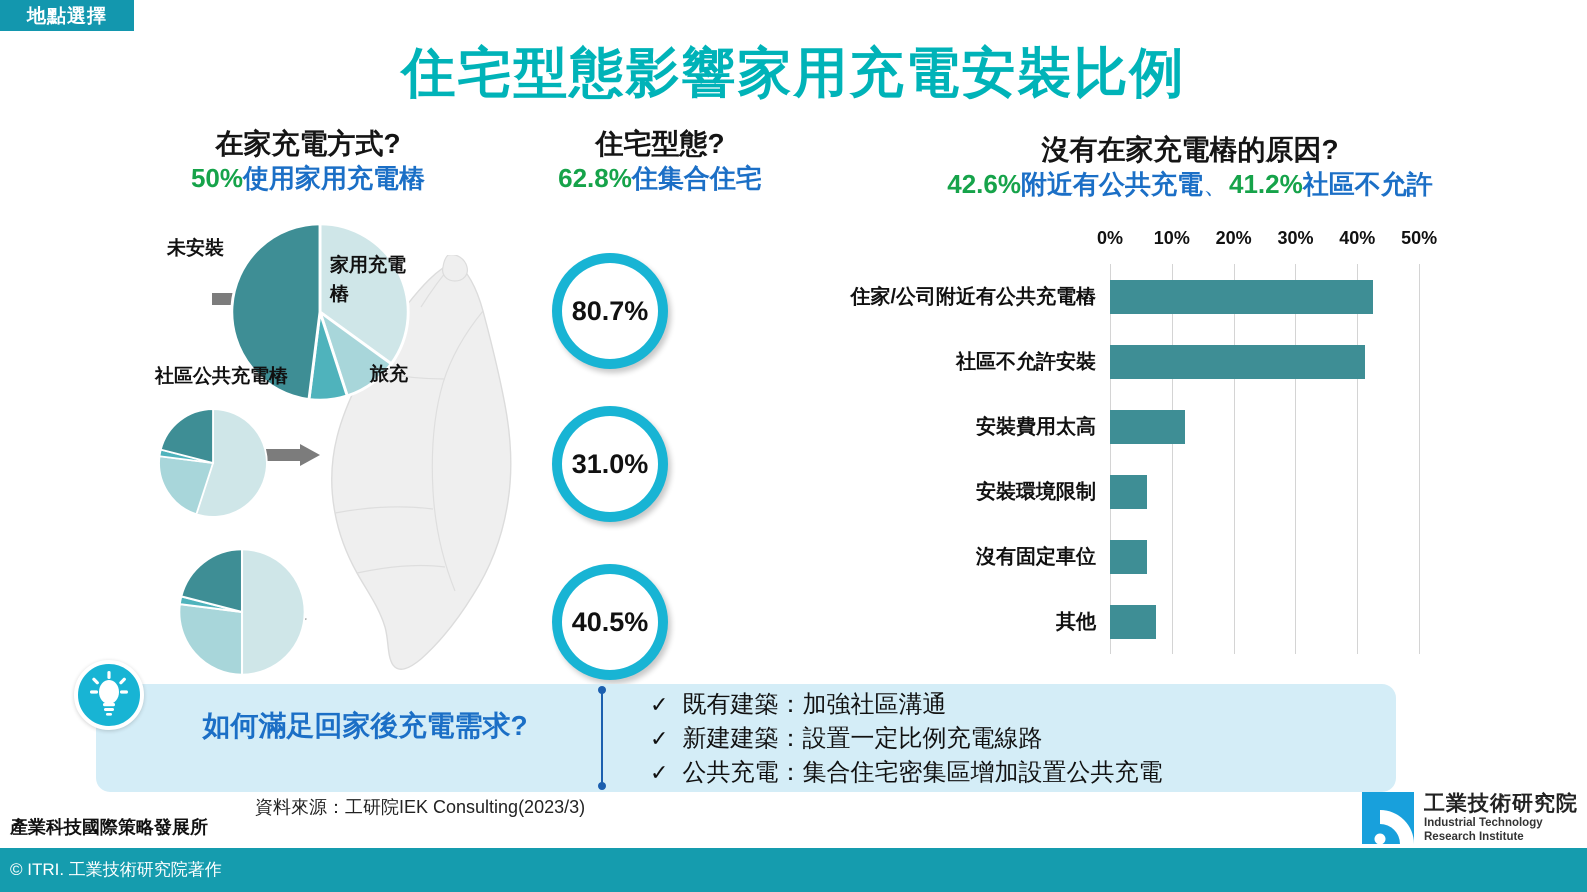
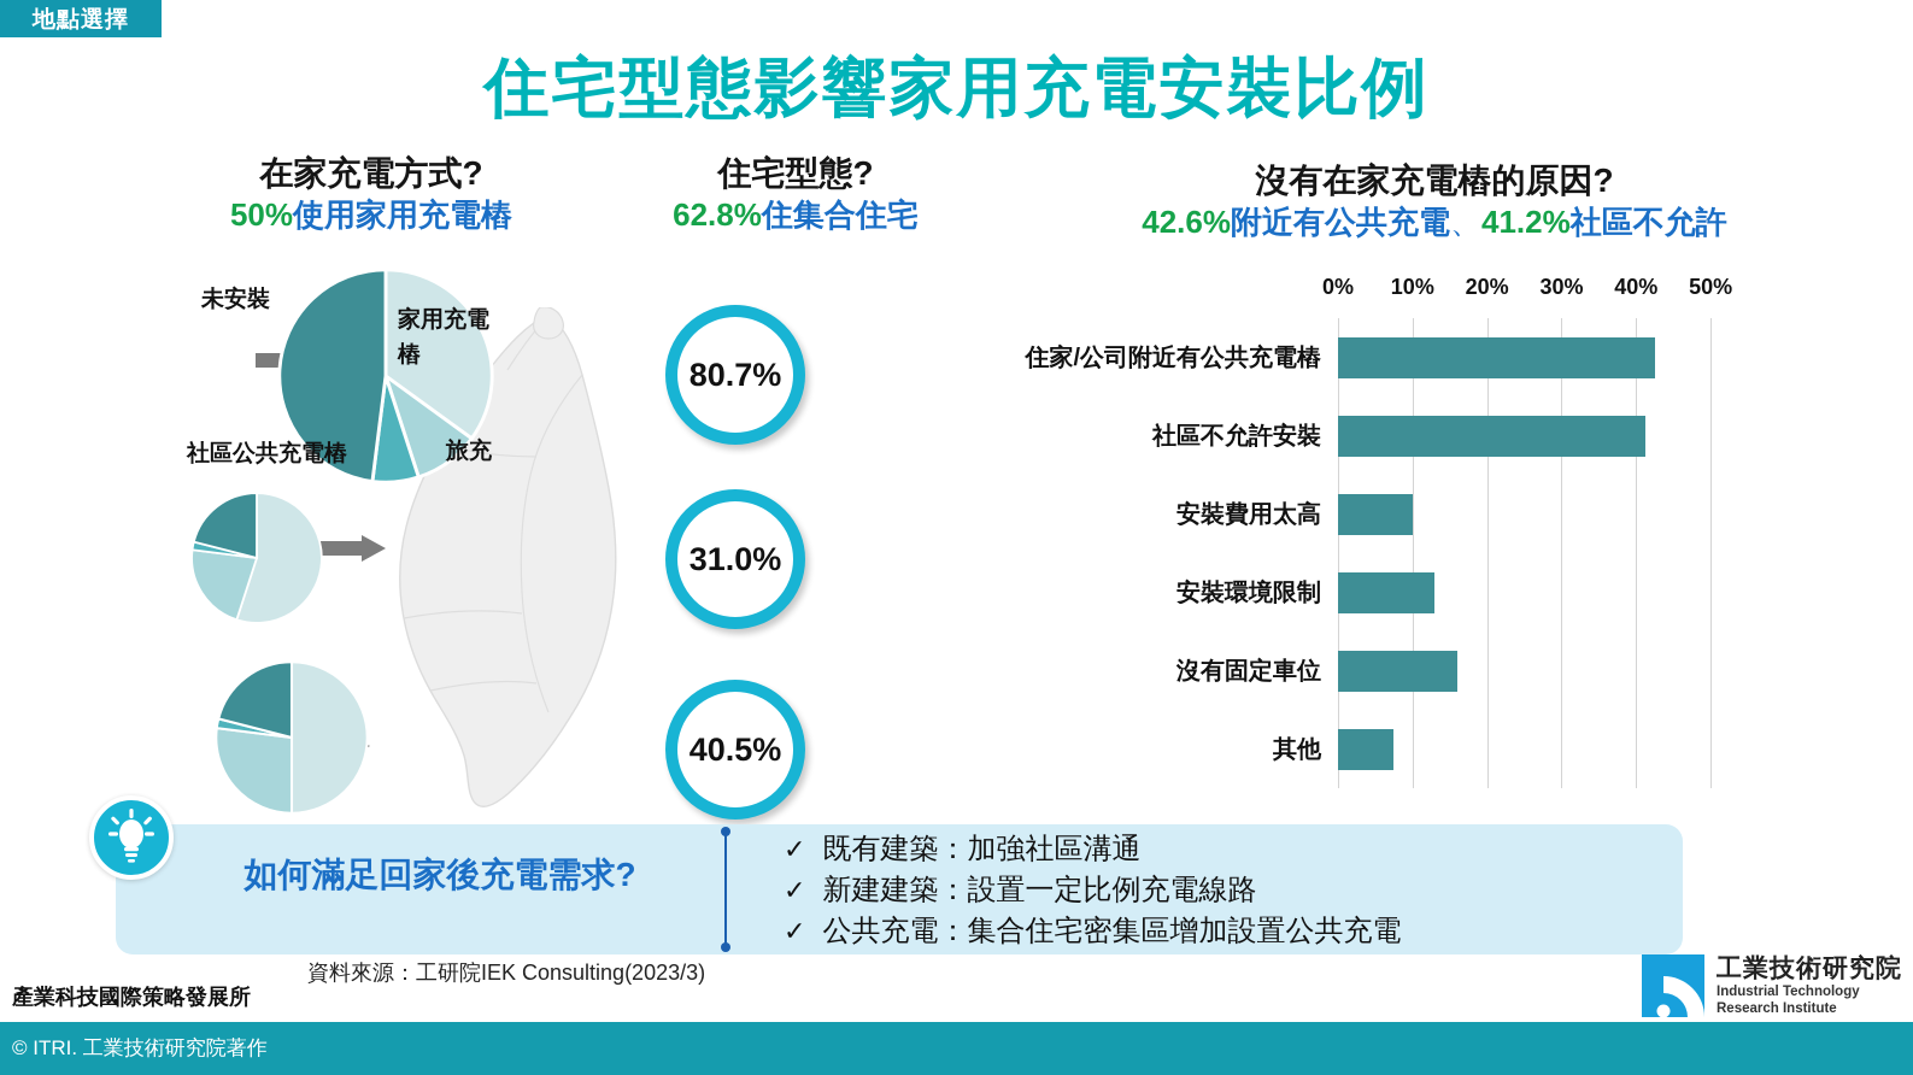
安裝費用太高: 12% -> 10%
安裝環境限制: 6% -> 13%
沒有固定車位: 6% -> 16%
